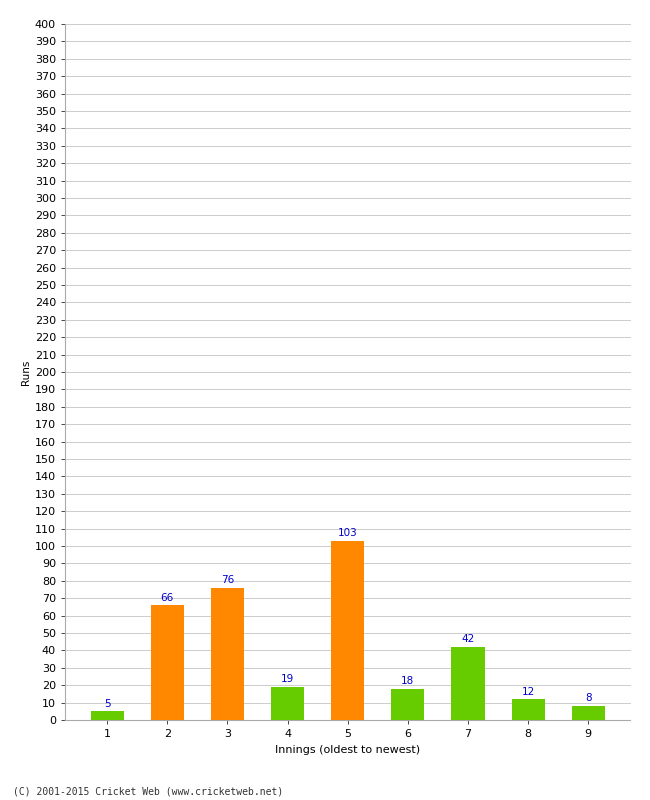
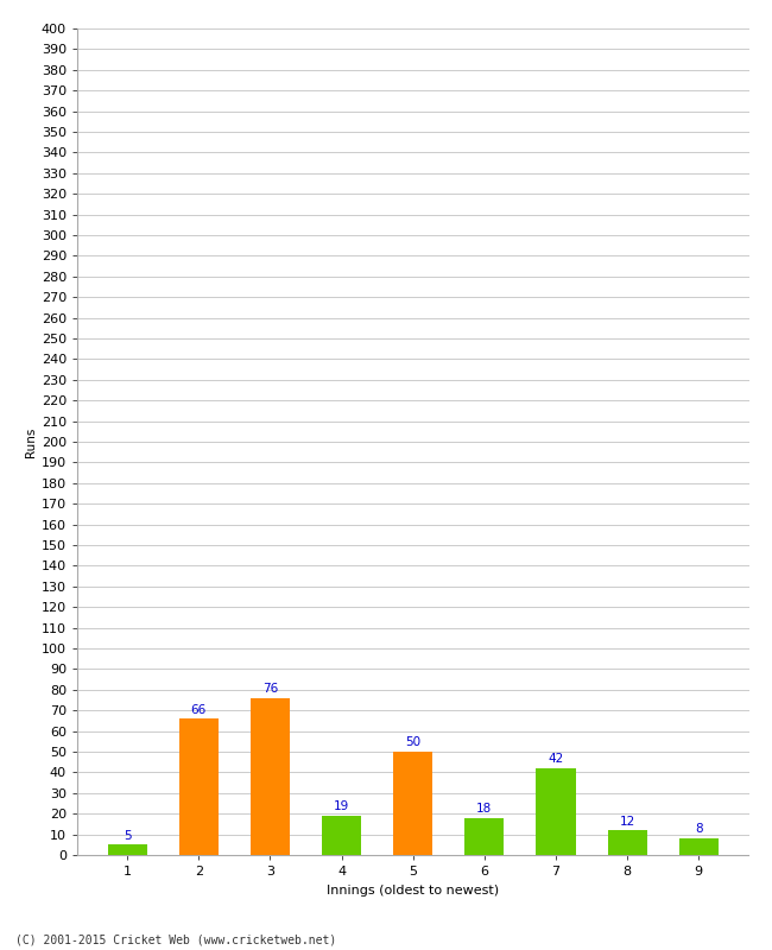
5: 103 -> 50
